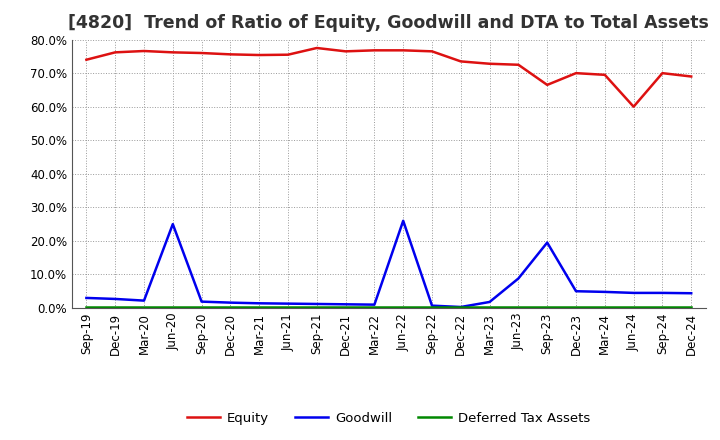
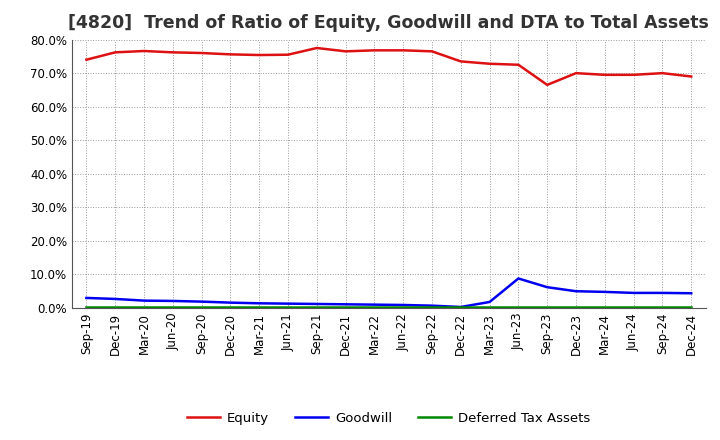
Goodwill/Jun-20: 25.0% -> 2.1%
Goodwill/Jun-22: 26.0% -> 0.9%
Goodwill/Sep-23: 19.5% -> 6.2%
Equity/Jun-24: 60.0% -> 69.5%
